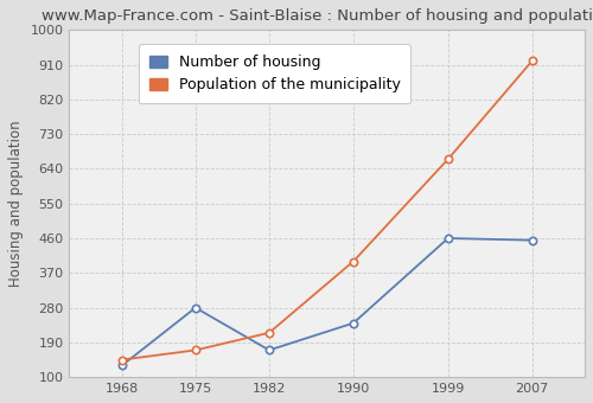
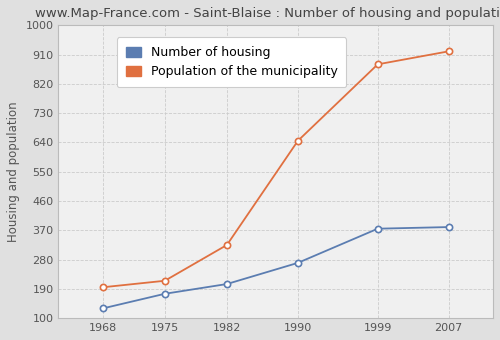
Population of the municipality/1968: 145 -> 195
Number of housing/1975: 280 -> 175
Population of the municipality/1975: 170 -> 215
Number of housing/1982: 170 -> 205
Population of the municipality/1982: 215 -> 325
Number of housing/1990: 240 -> 270
Population of the municipality/1990: 400 -> 645
Number of housing/1999: 460 -> 375
Population of the municipality/1999: 665 -> 880
Number of housing/2007: 455 -> 380
